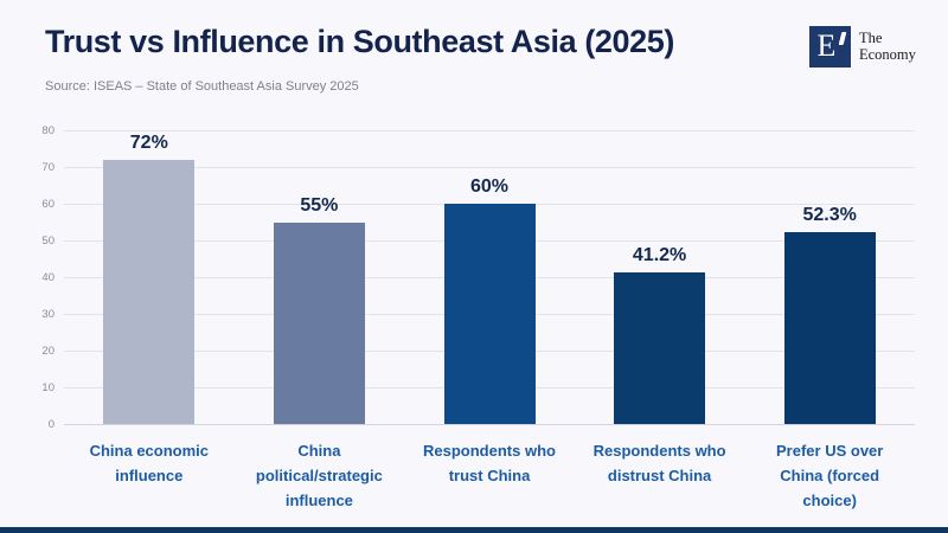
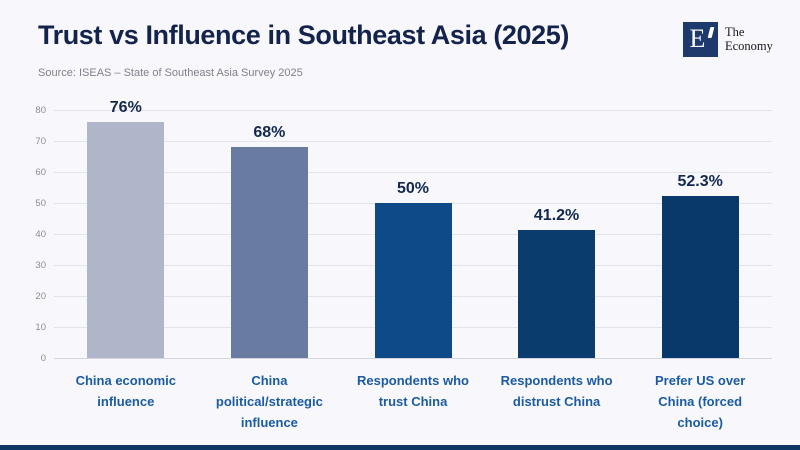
China economic influence: 72% -> 76%
China political/strategic influence: 55% -> 68%
Respondents who trust China: 60% -> 50%
